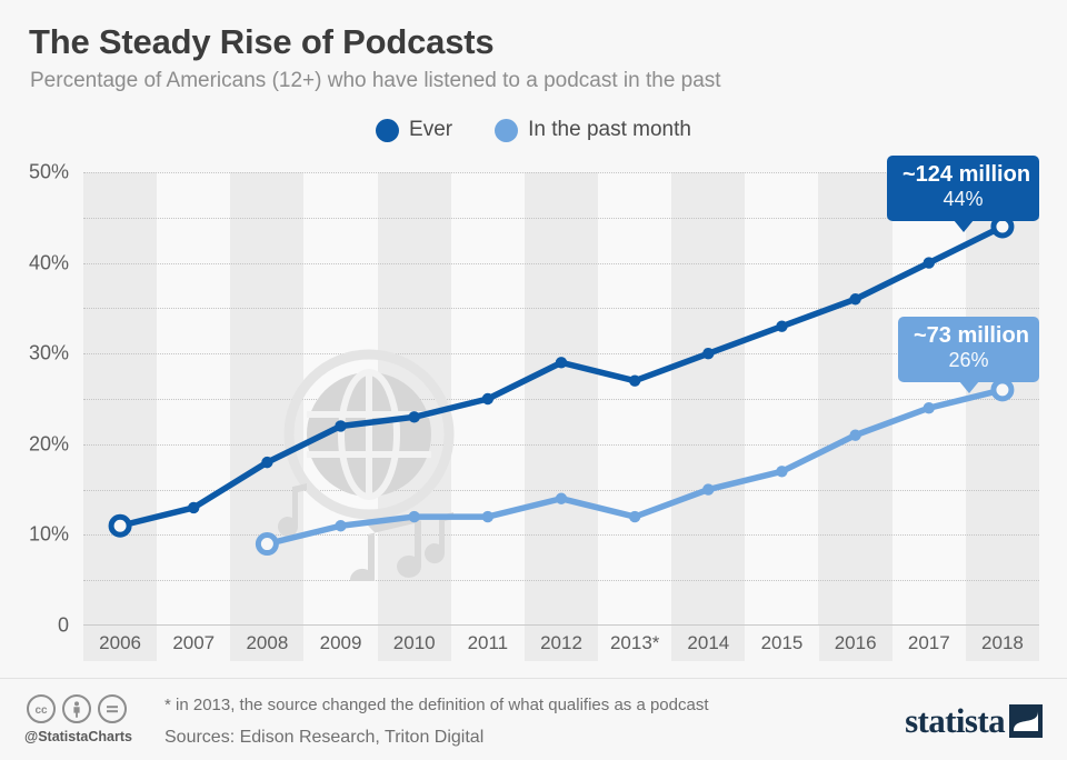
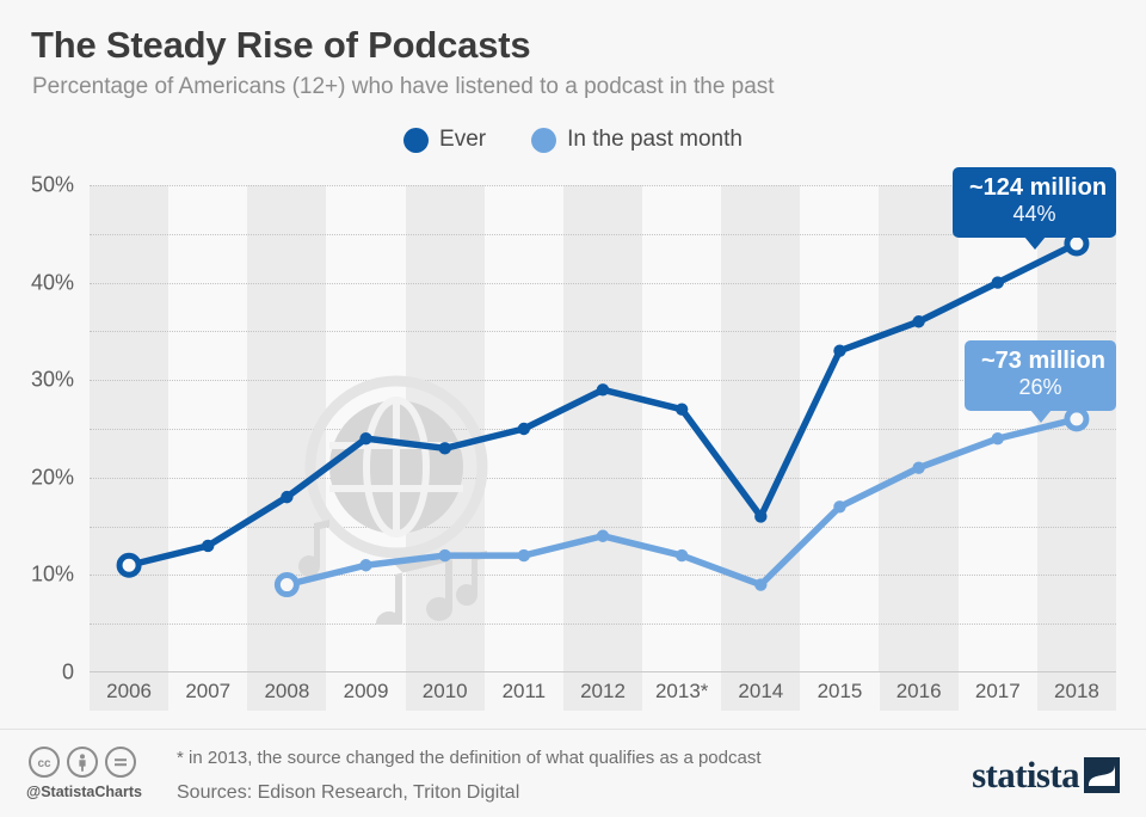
Ever/2009: 22% -> 24%
Ever/2014: 30% -> 16%
In the past month/2014: 15% -> 9%
